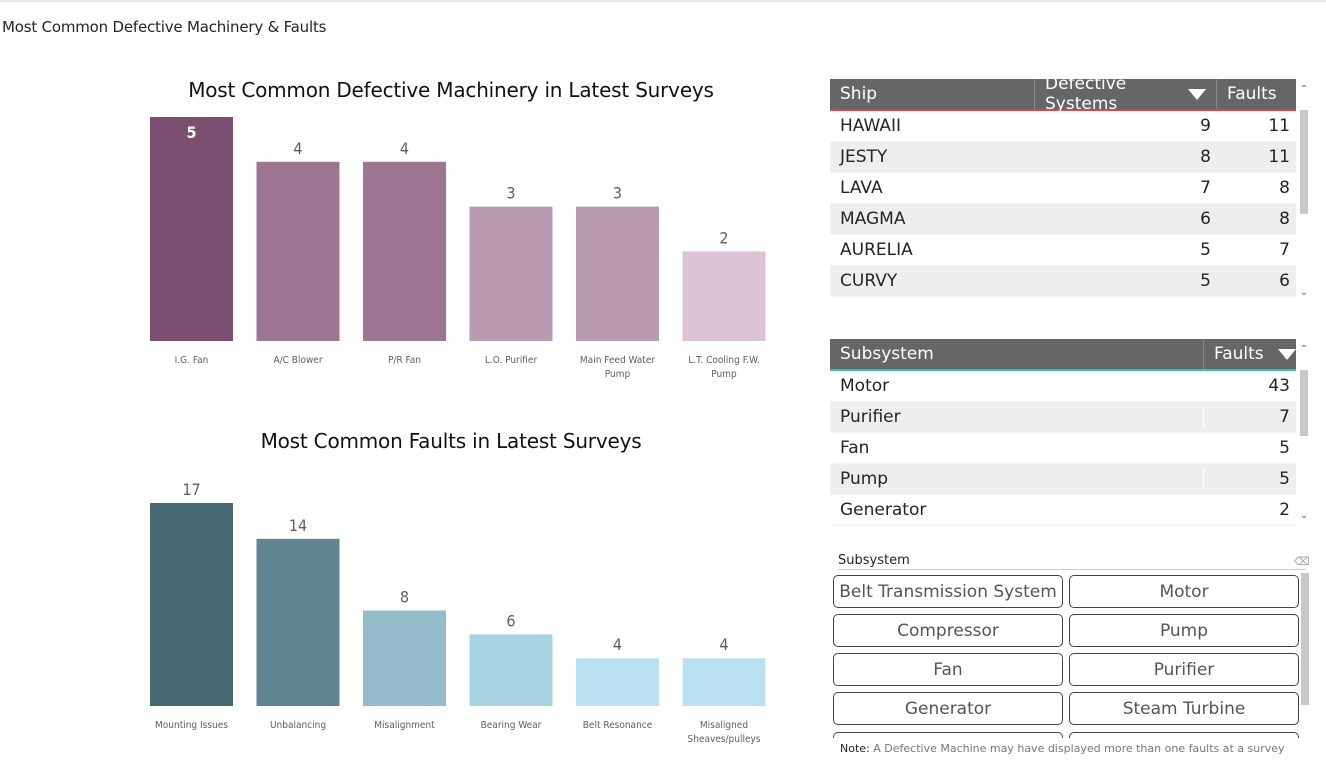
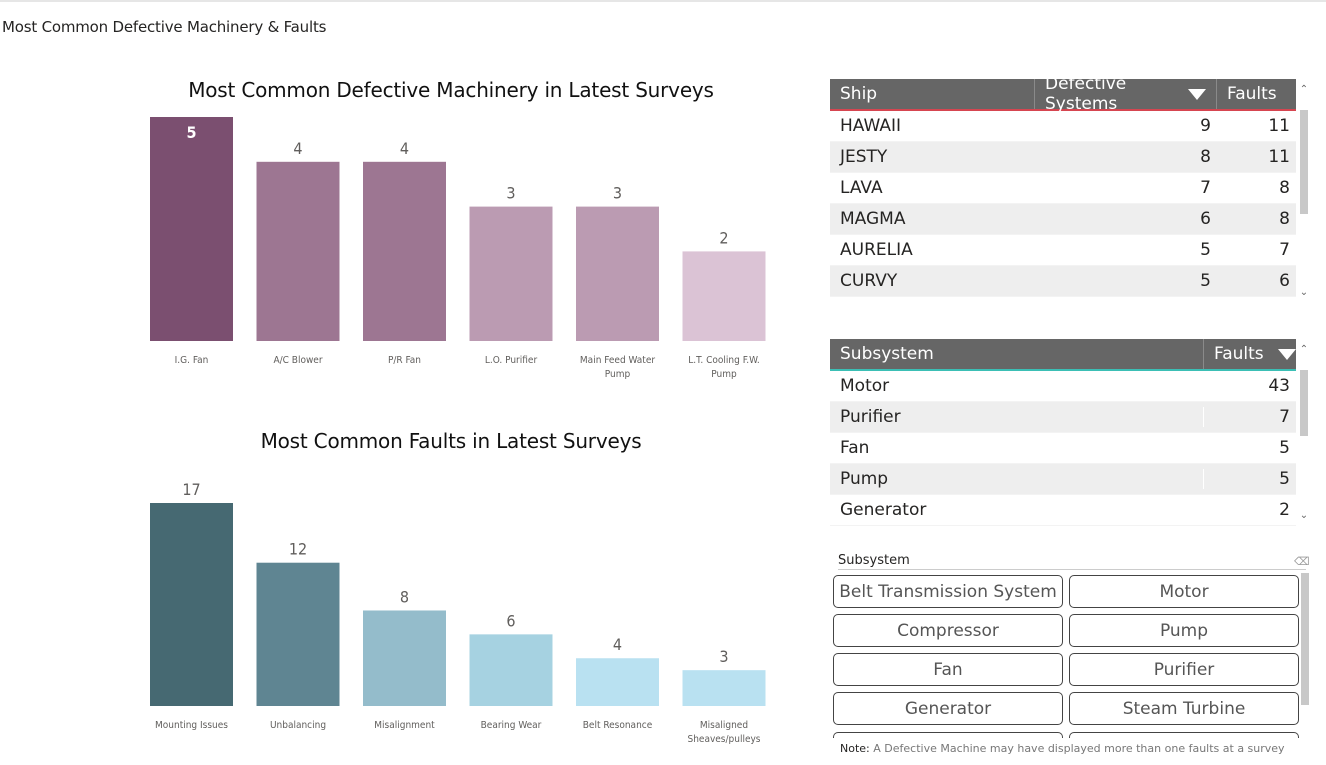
Most Common Faults in Latest Surveys/Unbalancing: 14 -> 12
Most Common Faults in Latest Surveys/Misaligned Sheaves/pulleys: 4 -> 3
